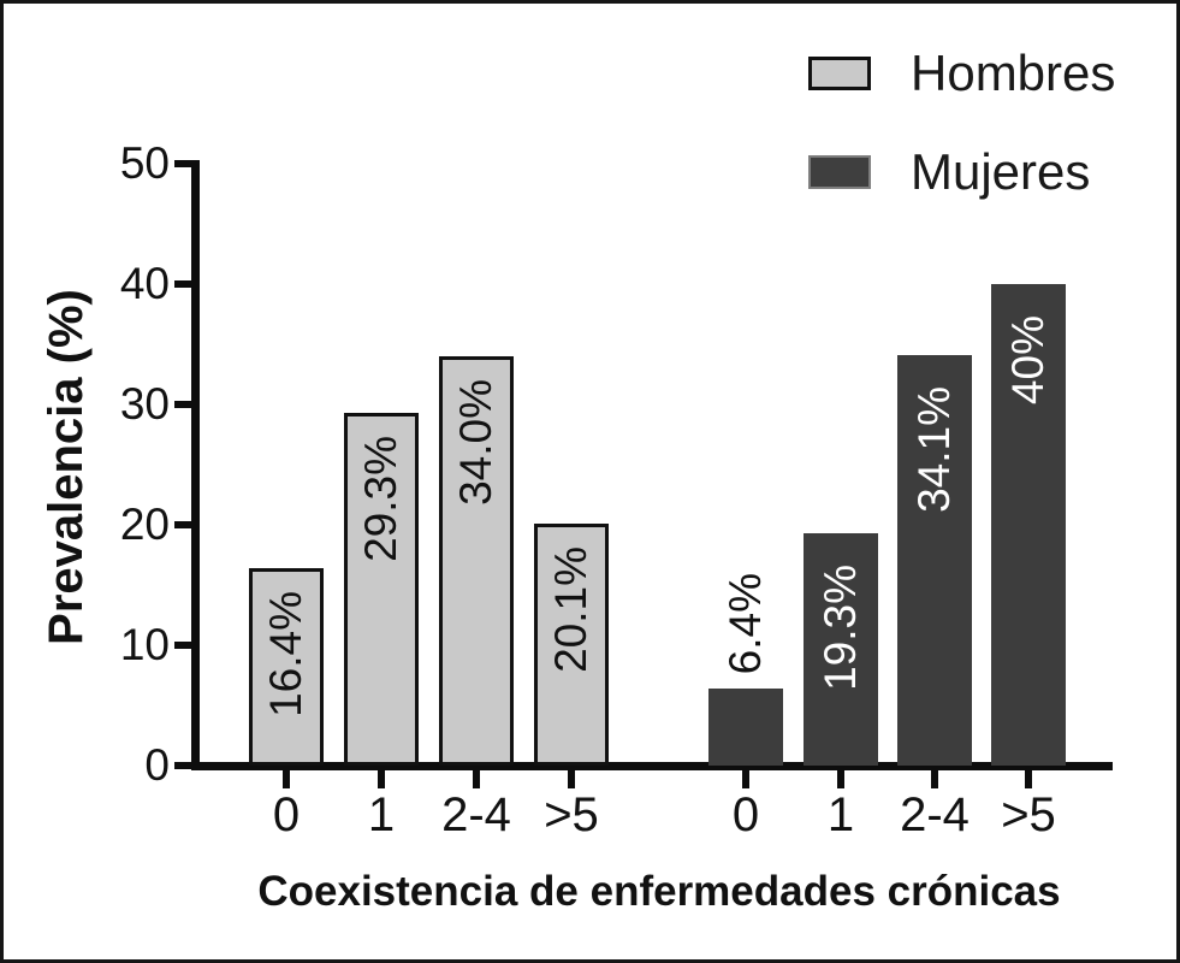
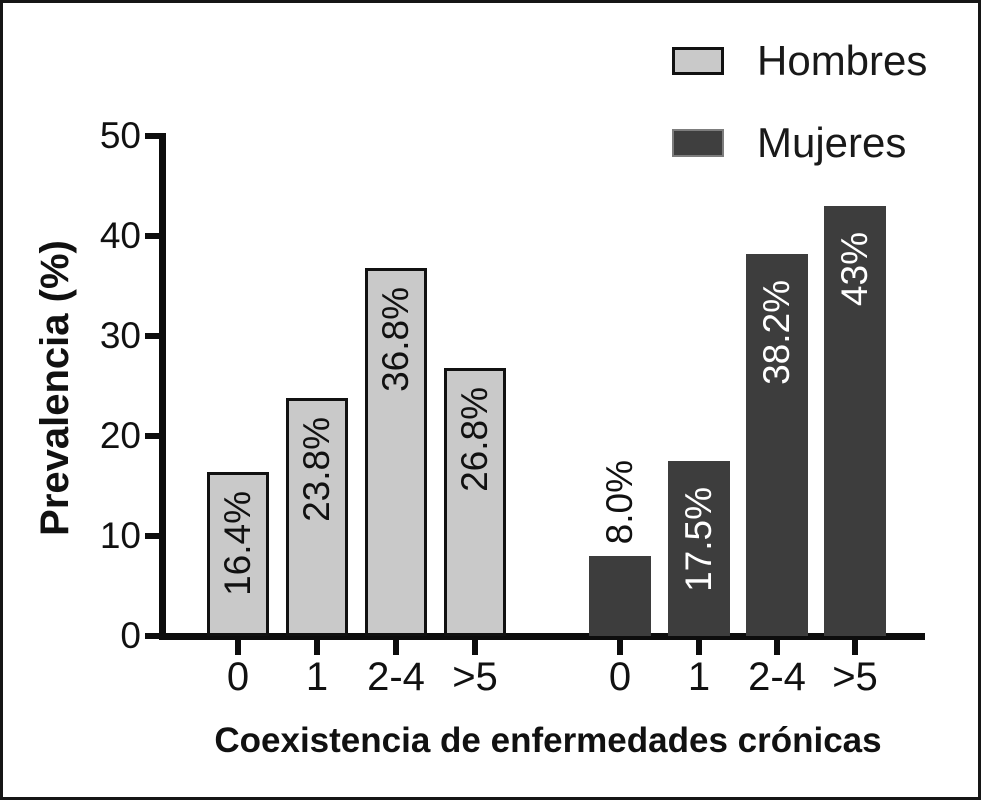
Mujeres/0: 6.4% -> 8.0%
Hombres/1: 29.3% -> 23.8%
Mujeres/1: 19.3% -> 17.5%
Hombres/2-4: 34.0% -> 36.8%
Mujeres/2-4: 34.1% -> 38.2%
Hombres/>5: 20.1% -> 26.8%
Mujeres/>5: 40% -> 43%
